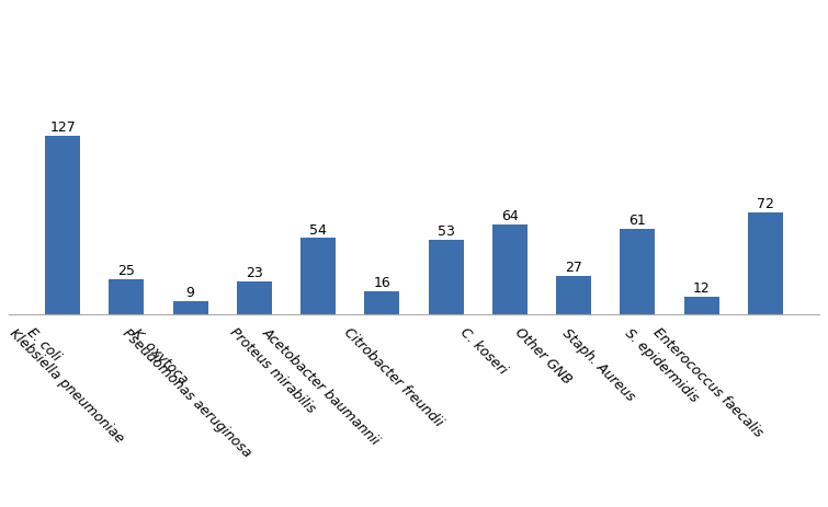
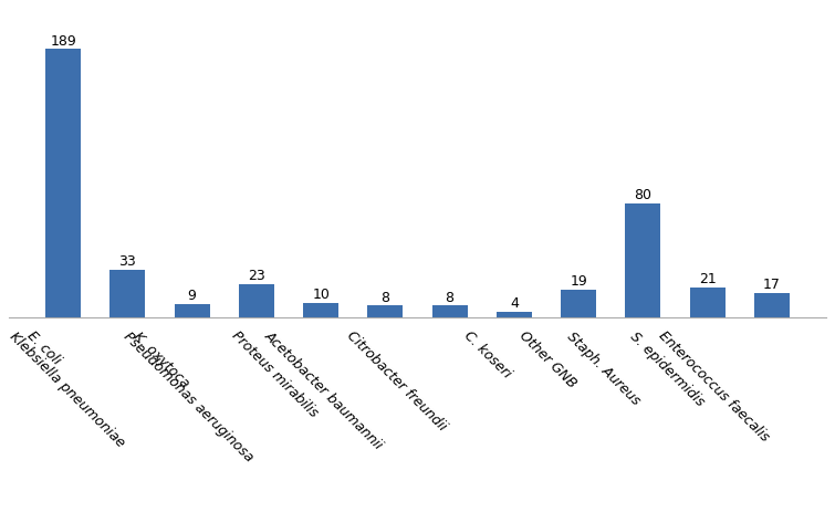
E. coli: 127 -> 189
Klebsiella pneumoniae: 25 -> 33
Proteus mirabilis: 54 -> 10
Acetobacter baumannii: 16 -> 8
Citrobacter freundii: 53 -> 8
C. koseri: 64 -> 4
Other GNB: 27 -> 19
Staph. Aureus: 61 -> 80
S. epidermidis: 12 -> 21
Enterococcus faecalis: 72 -> 17
